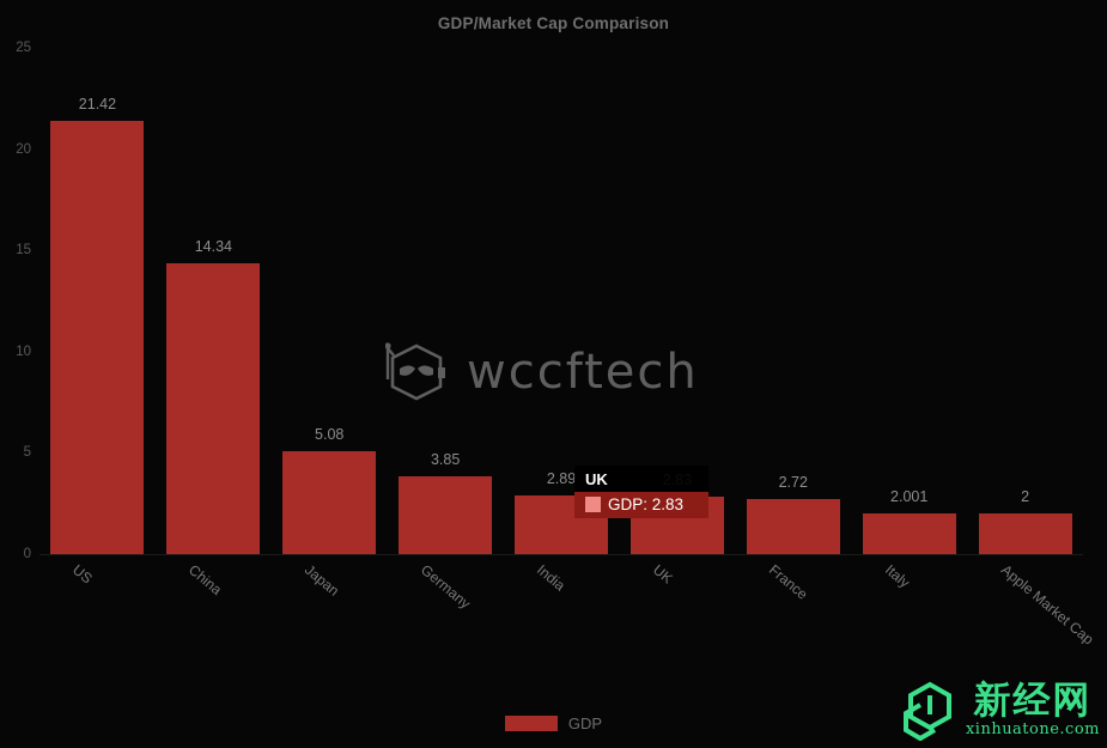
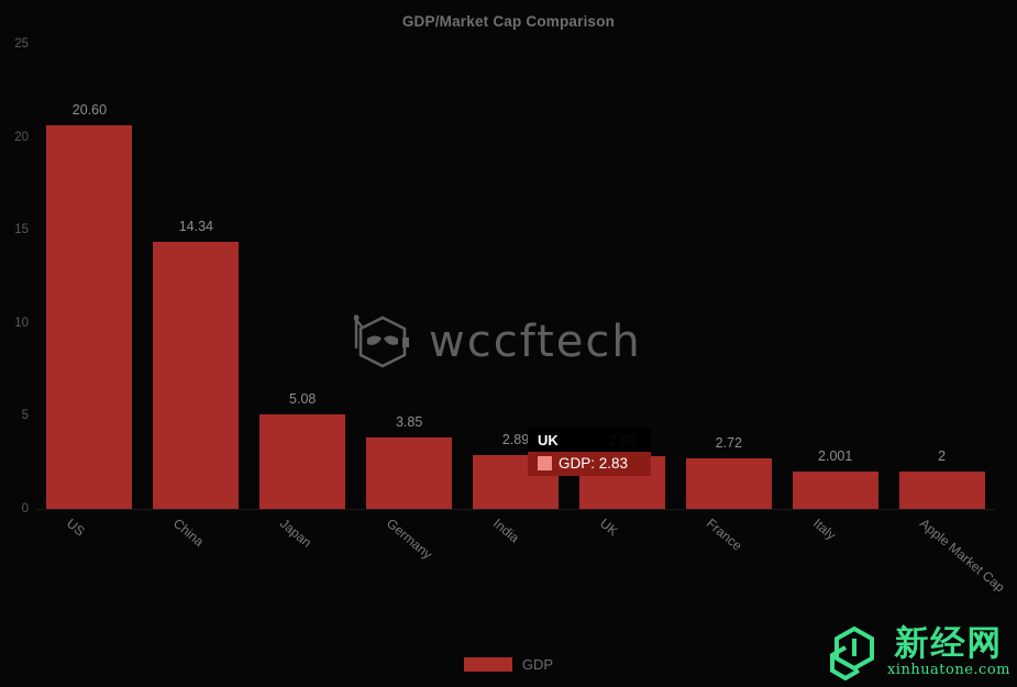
US: 21.42 -> 20.60
